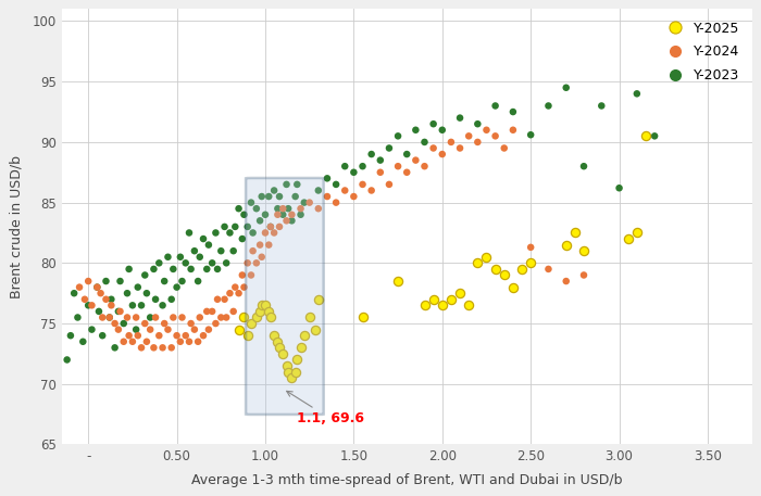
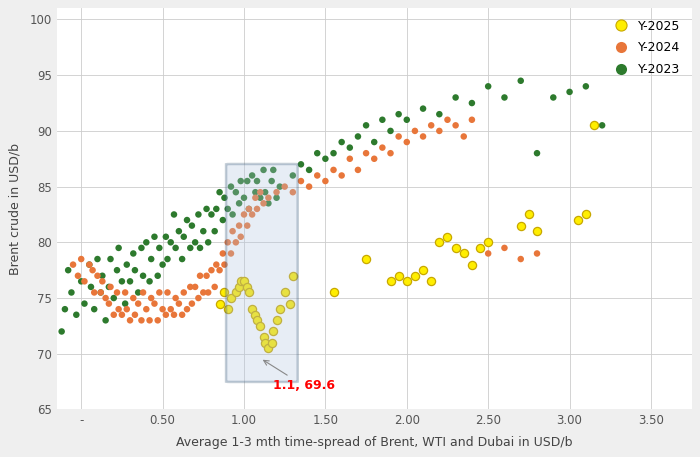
Y-2023/2.50: 90.6 -> 94.0
Y-2024/2.50: 81.3 -> 79.0
Y-2023/3.00: 86.2 -> 93.5
